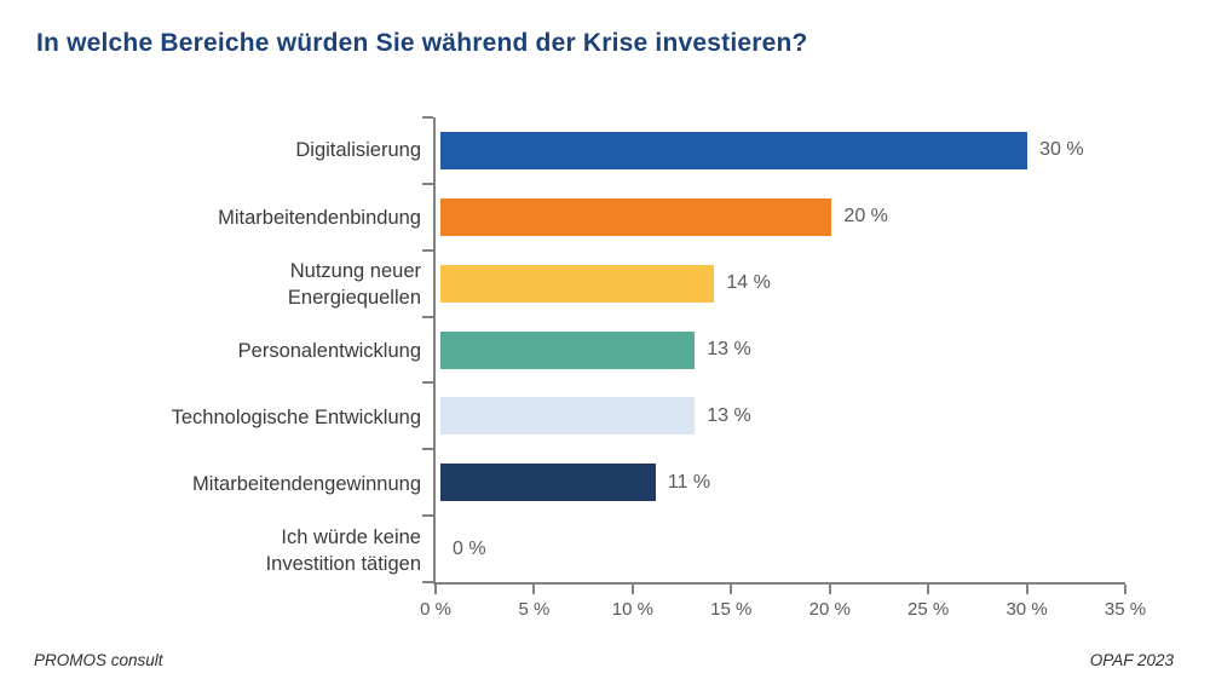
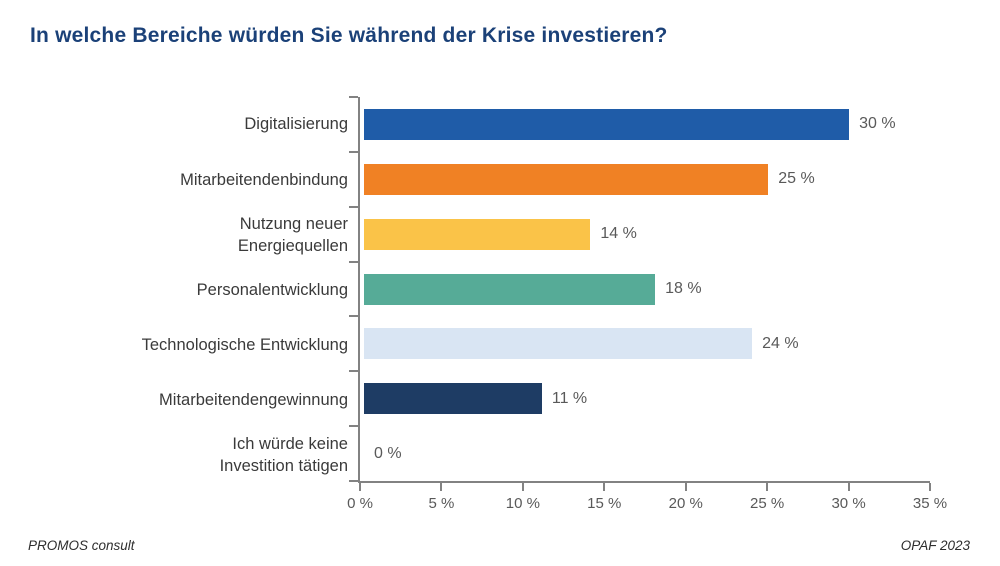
Mitarbeitendenbindung: 20 -> 25
Personalentwicklung: 13 -> 18
Technologische Entwicklung: 13 -> 24
